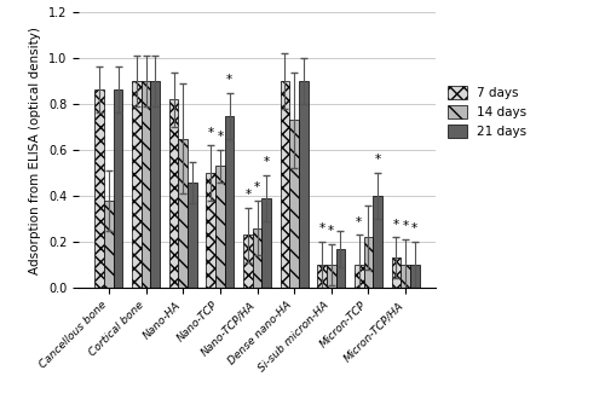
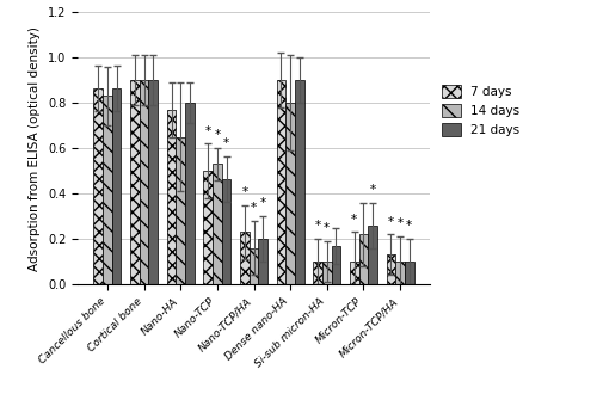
14 days/Cancellous bone: 0.38 -> 0.83
7 days/Nano-HA: 0.82 -> 0.77
21 days/Nano-HA: 0.46 -> 0.80
21 days/Nano-TCP: 0.75 -> 0.47
14 days/Nano-TCP/HA: 0.26 -> 0.16
21 days/Nano-TCP/HA: 0.39 -> 0.20
14 days/Dense nano-HA: 0.73 -> 0.80
21 days/Micron-TCP: 0.40 -> 0.26
